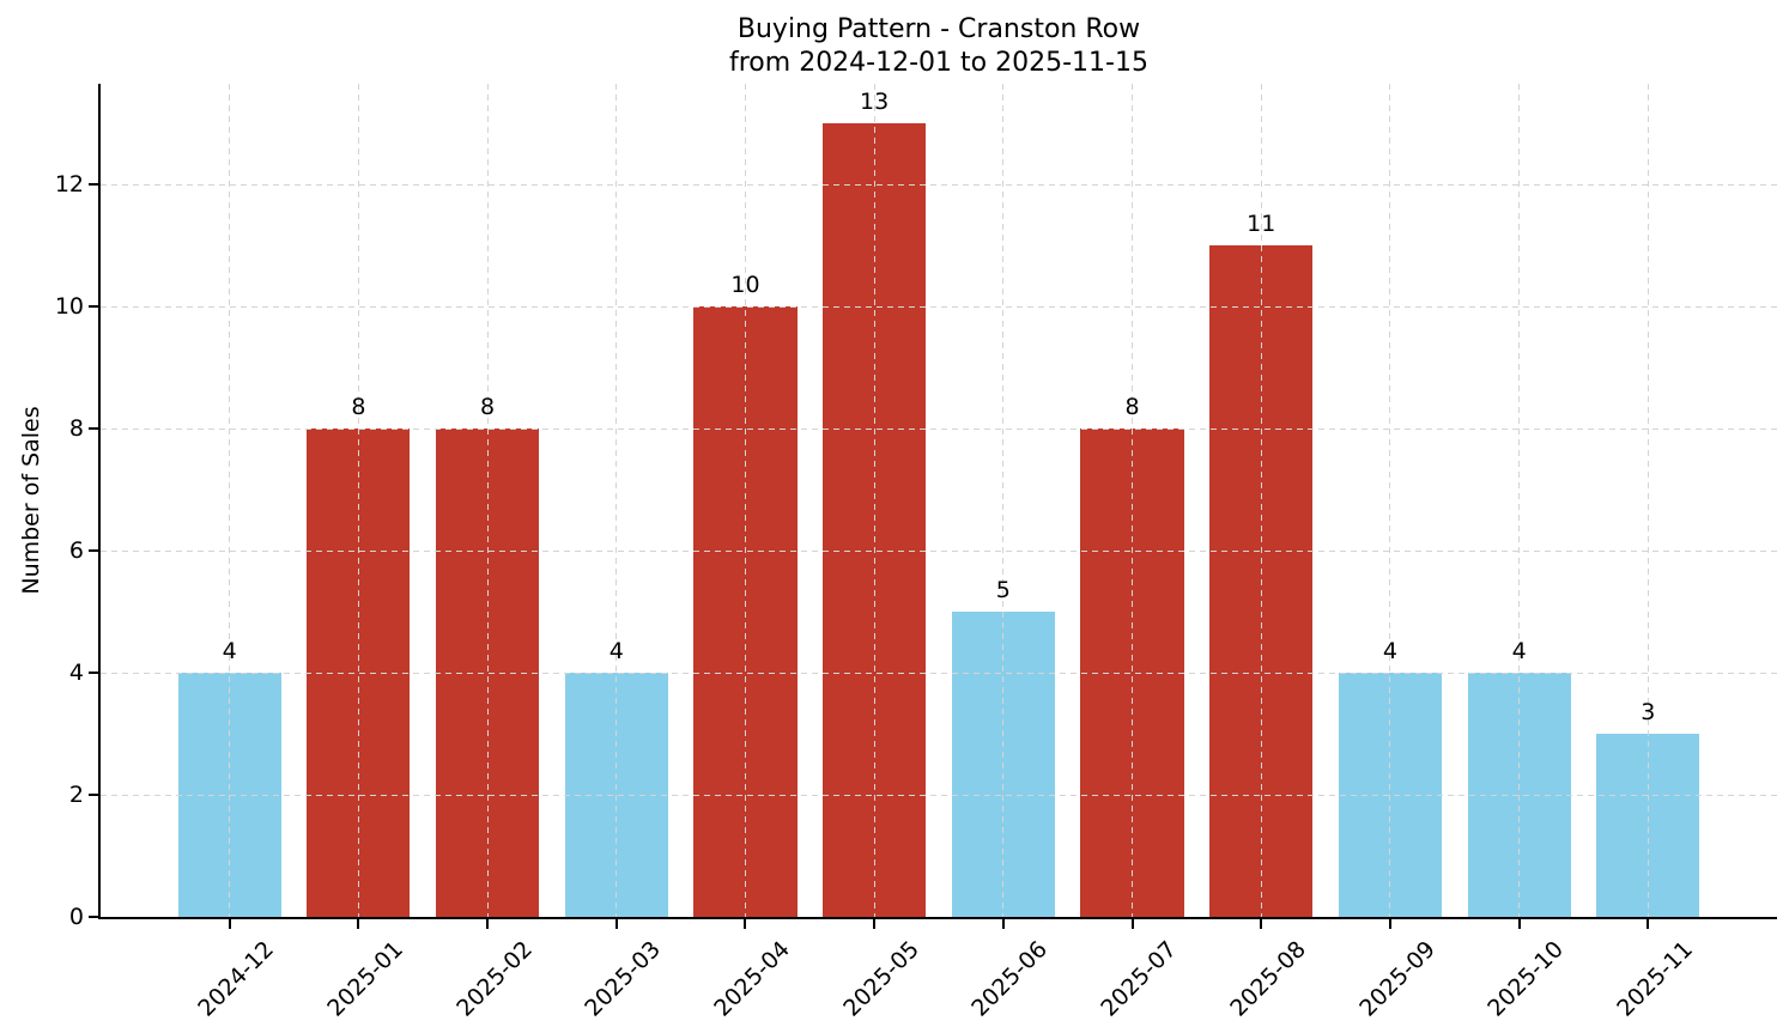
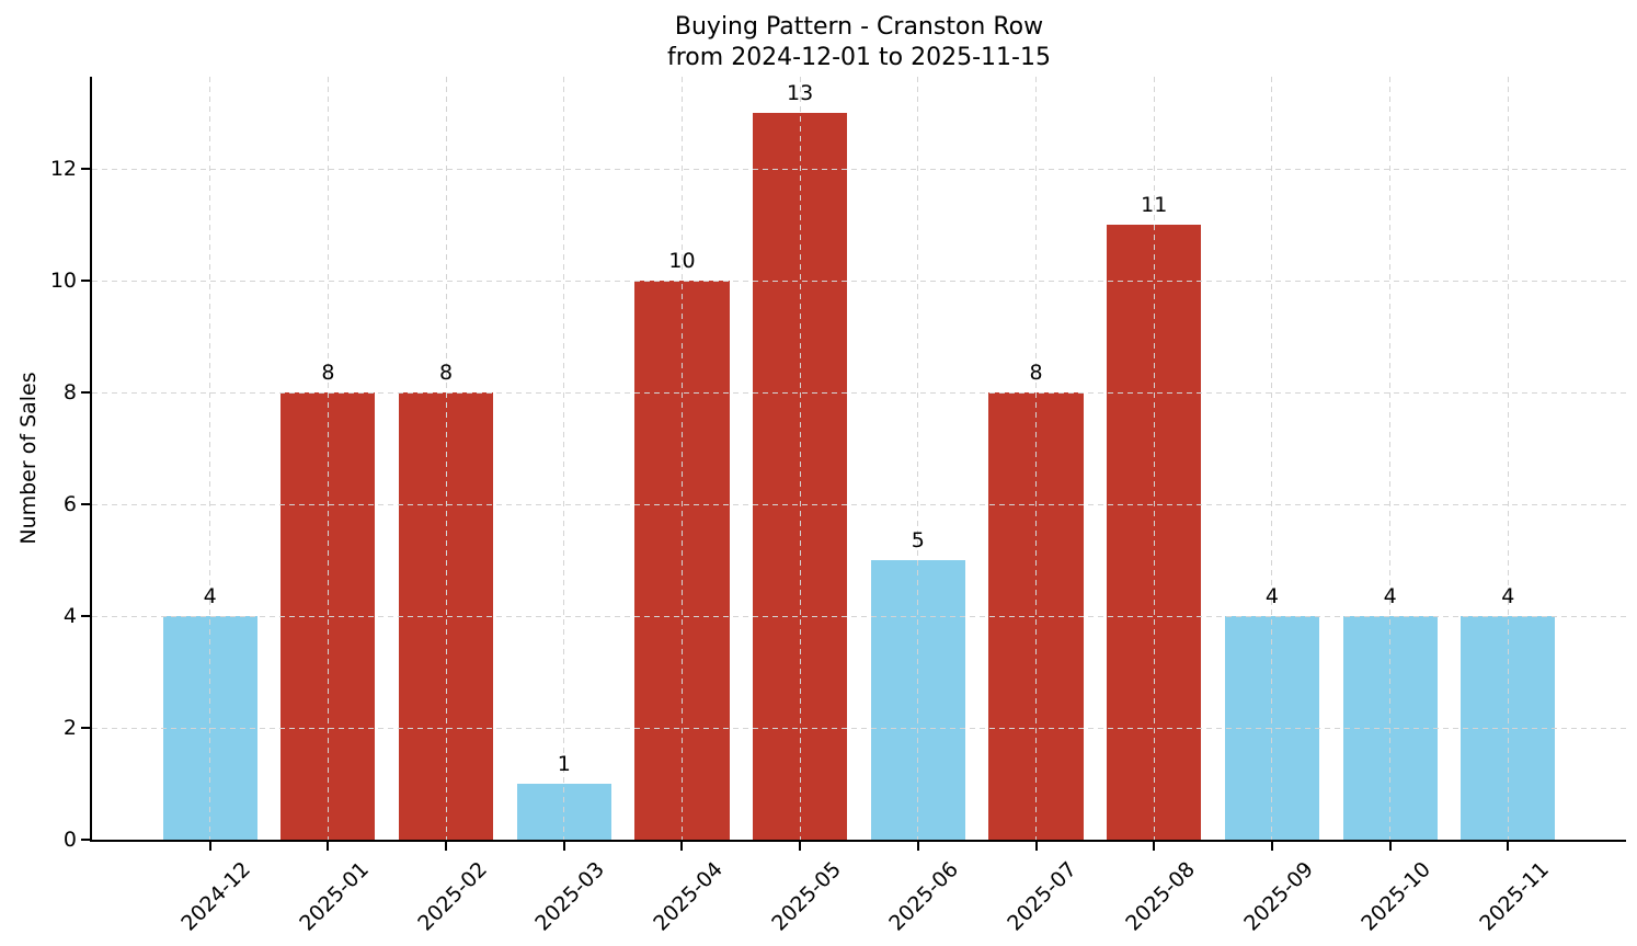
2025-03: 4 -> 1
2025-11: 3 -> 4
